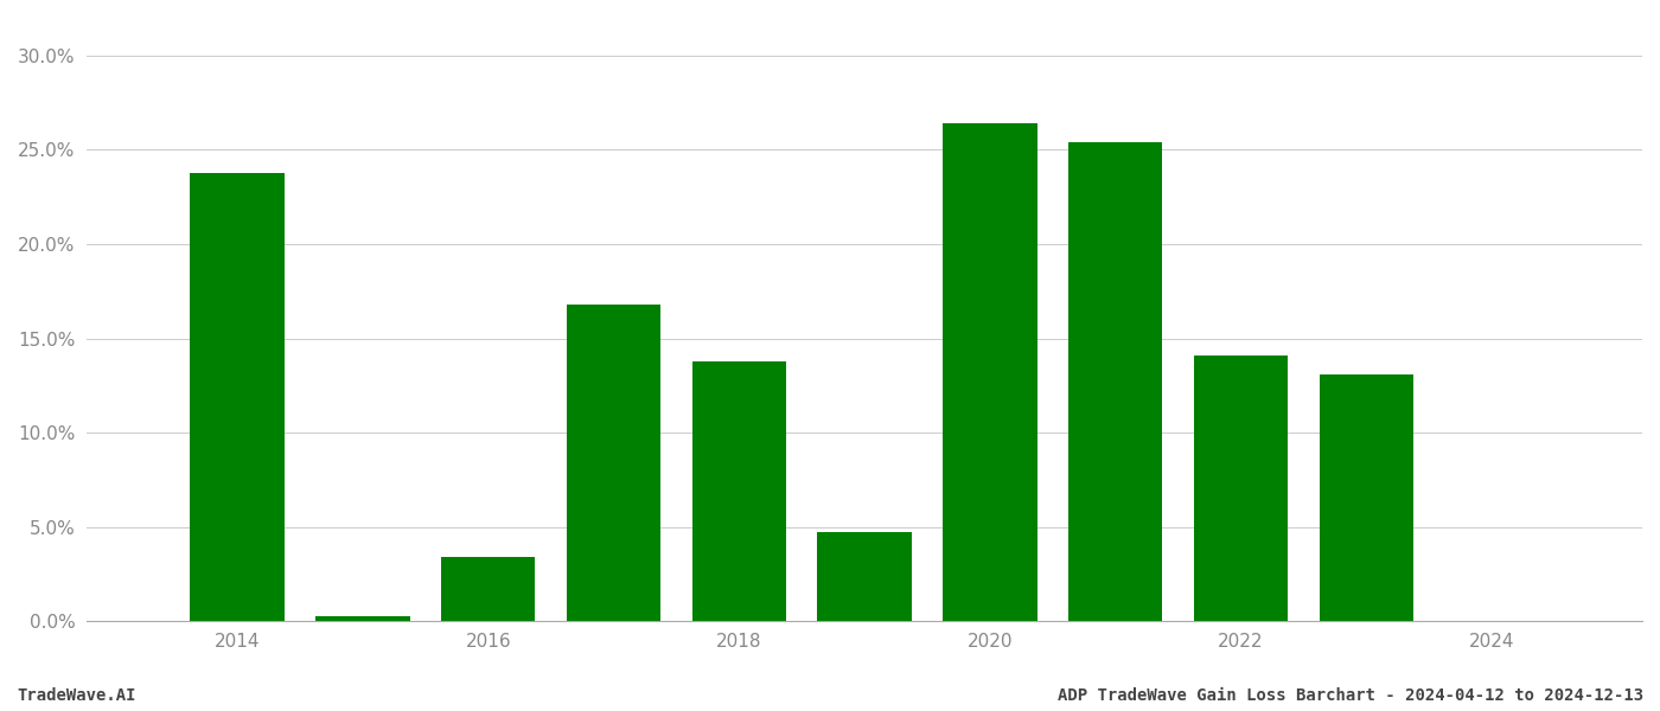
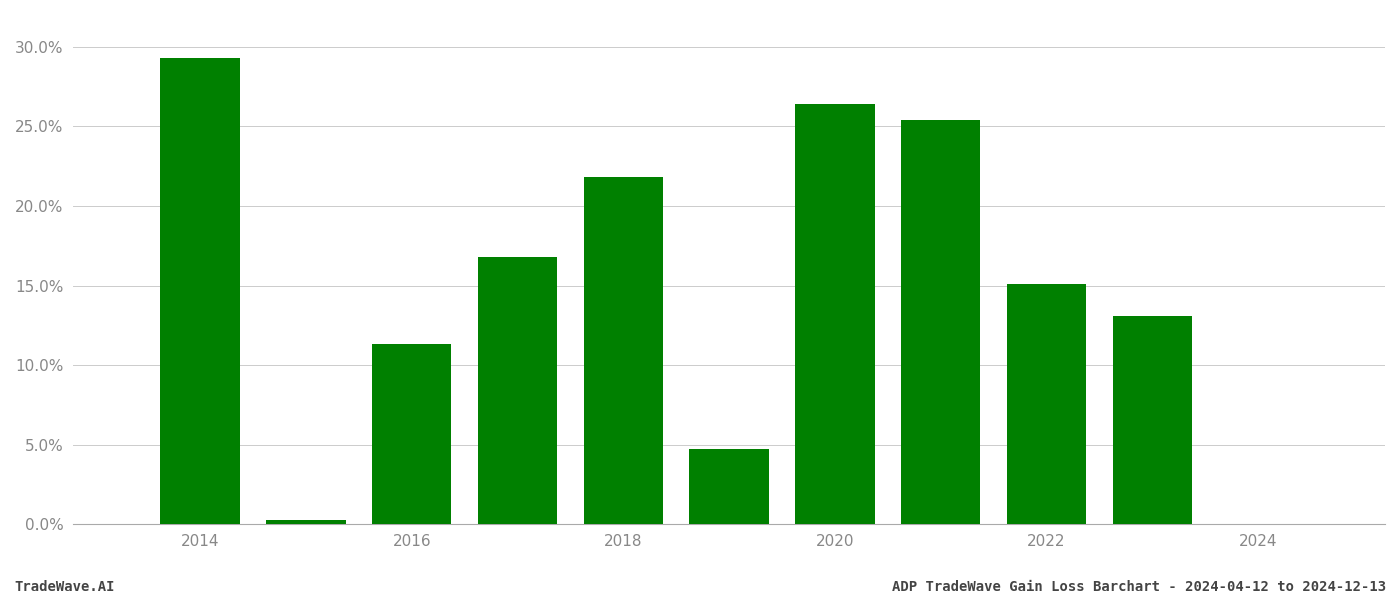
2014: 23.8% -> 29.3%
2016: 3.4% -> 11.3%
2018: 13.8% -> 21.8%
2022: 14.1% -> 15.1%
